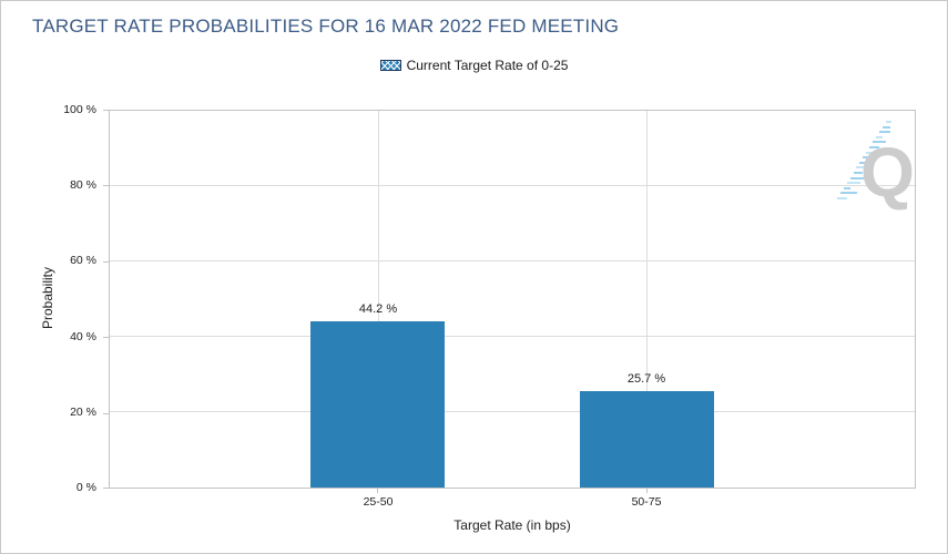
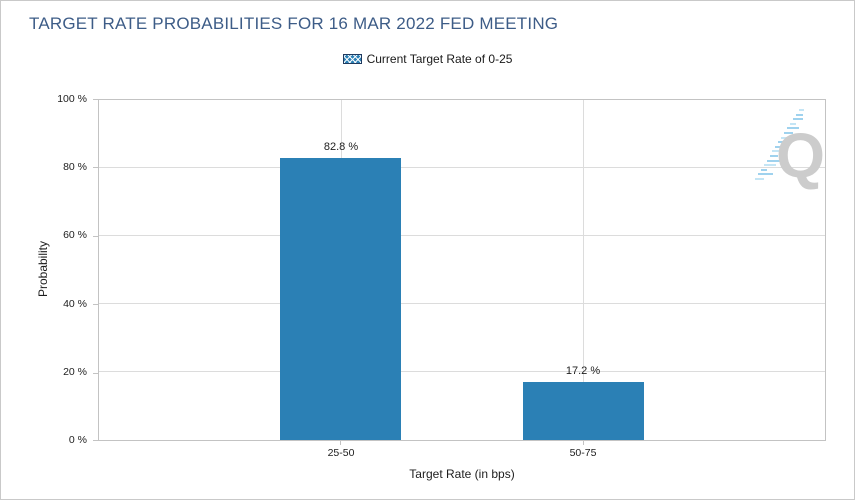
25-50: 44.2 -> 82.8
50-75: 25.7 -> 17.2
